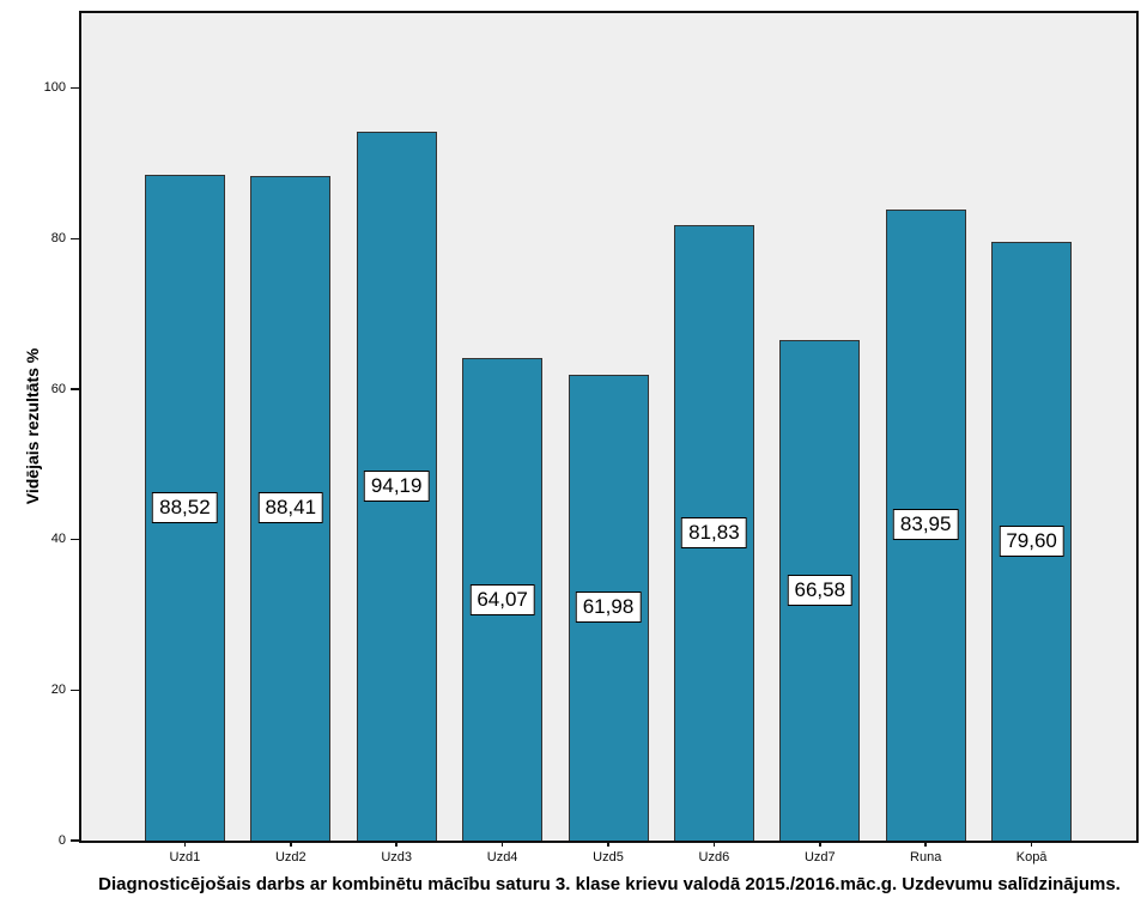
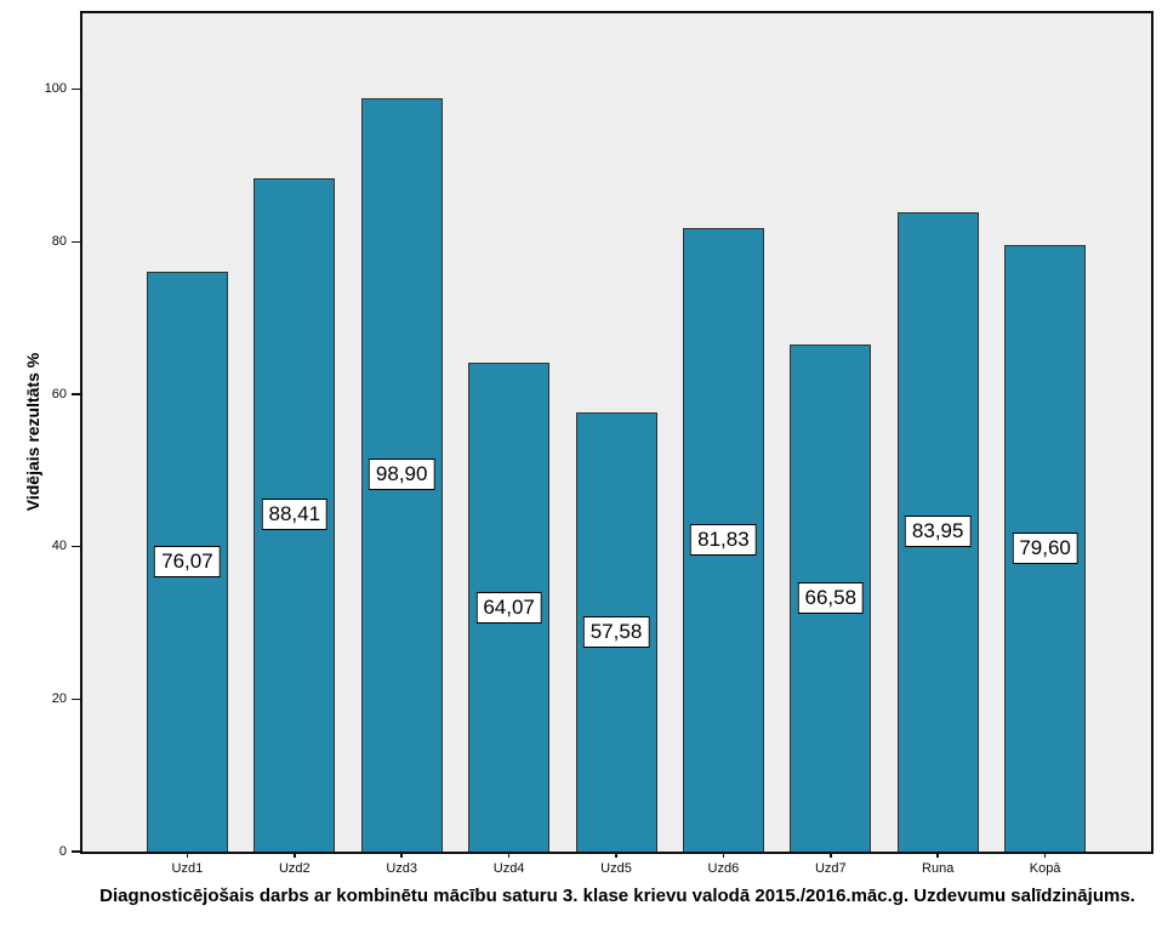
Uzd1: 88,52 -> 76,07
Uzd3: 94,19 -> 98,90
Uzd5: 61,98 -> 57,58
